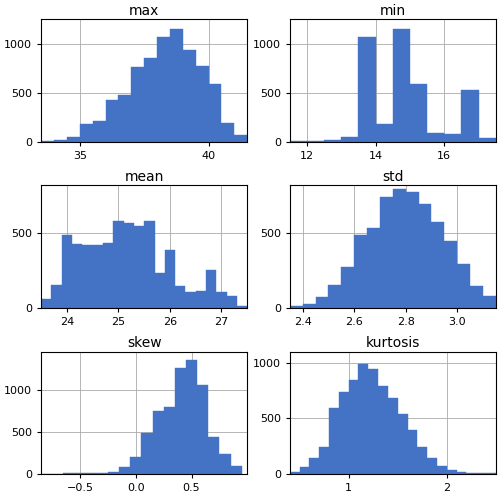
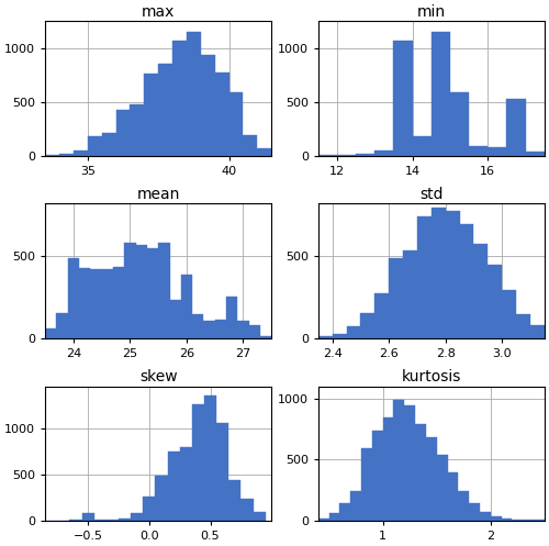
skew/−0.5: 10 -> 80
skew/0.0: 200 -> 260
